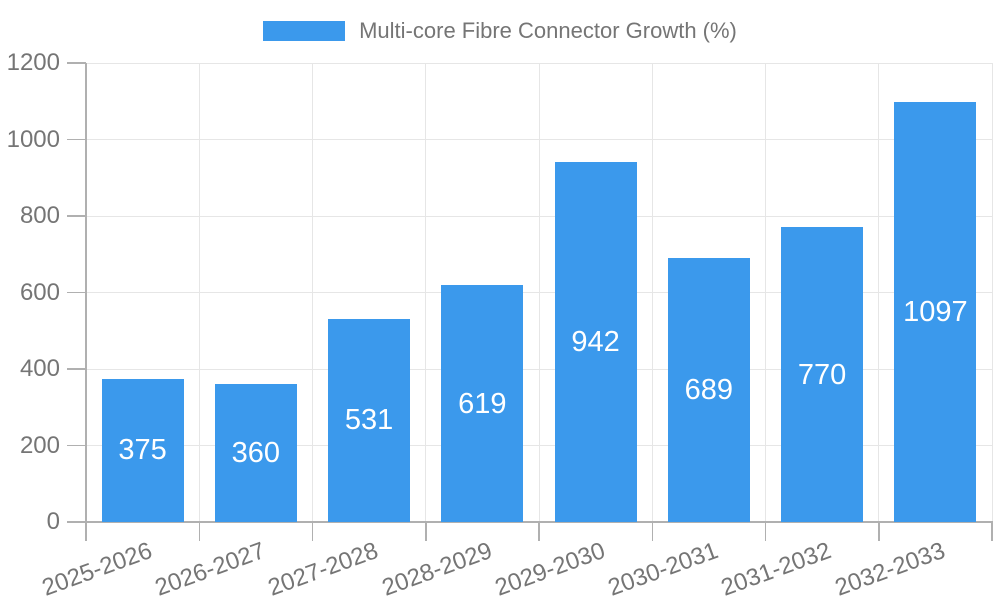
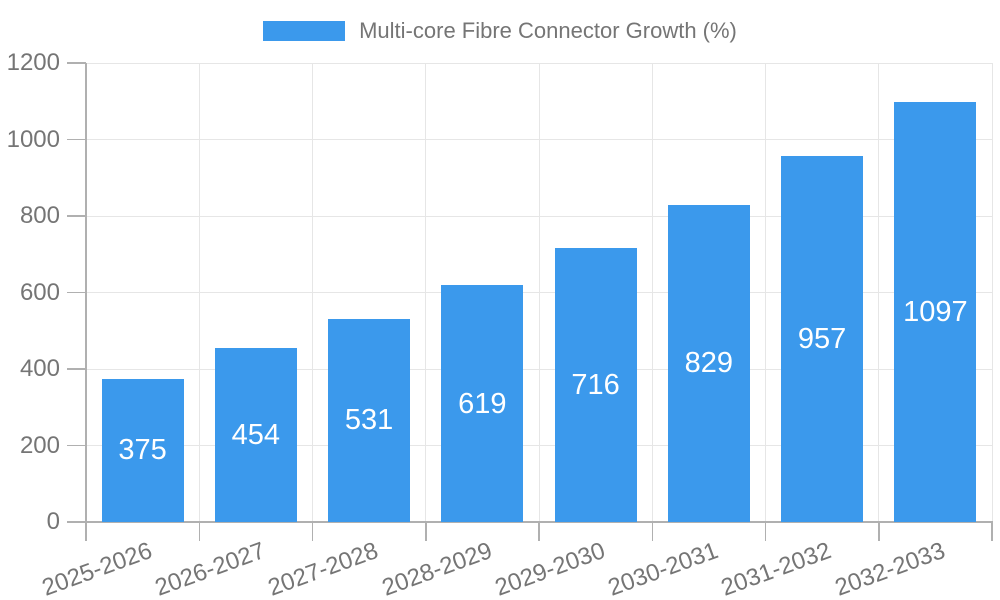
2026-2027: 360 -> 454
2029-2030: 942 -> 716
2030-2031: 689 -> 829
2031-2032: 770 -> 957
